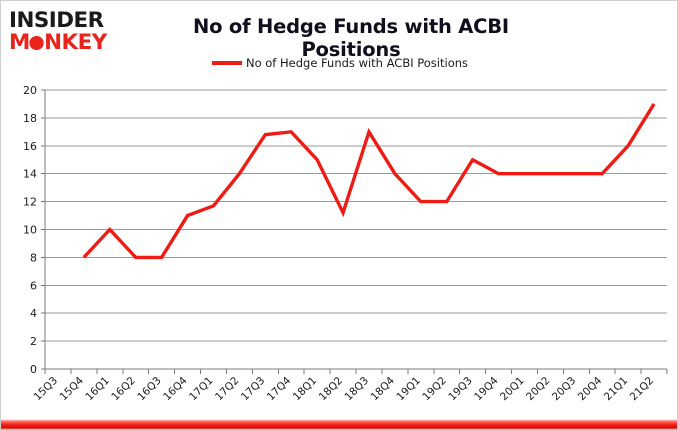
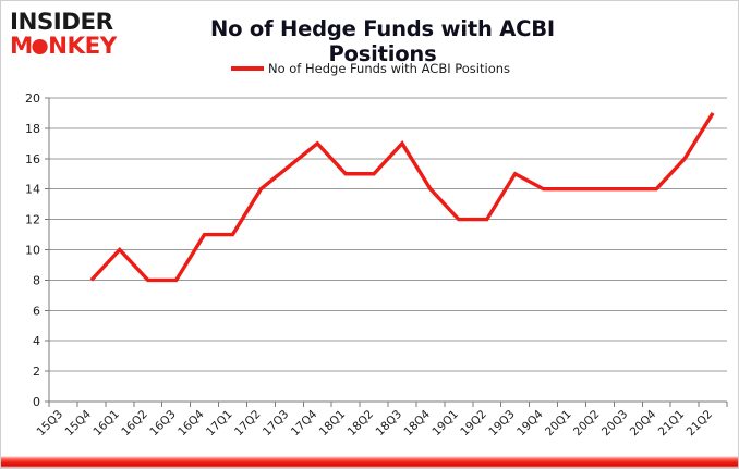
17Q1: 11.7 -> 11.0
17Q3: 16.8 -> 15.5
18Q2: 11.2 -> 15.0
